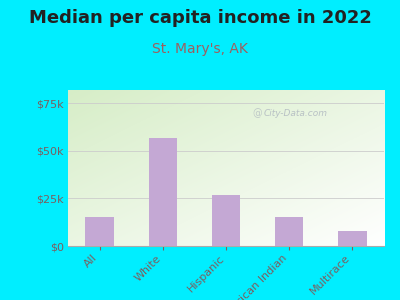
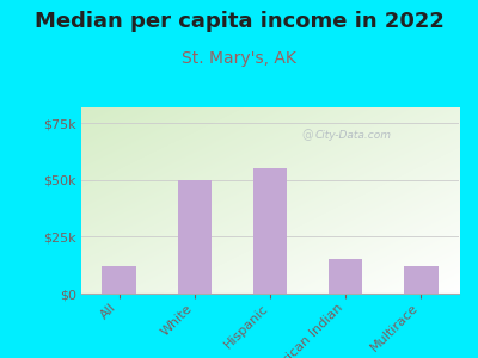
All: $15k -> $12k
White: $57k -> $50k
Hispanic: $27k -> $55k
Multirace: $8k -> $12k
